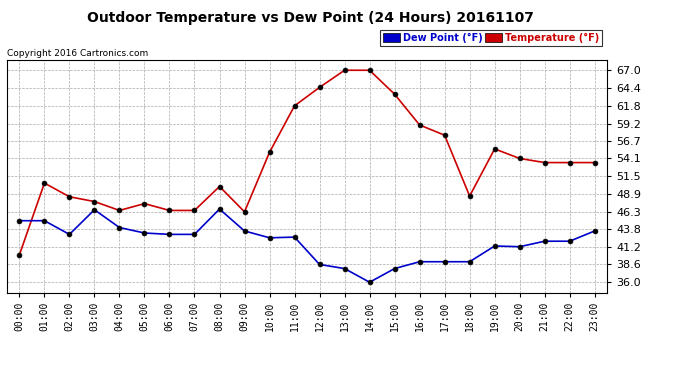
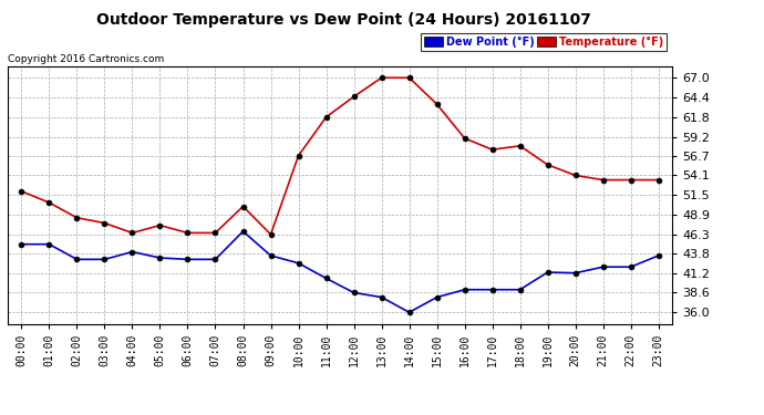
Temperature (°F)/00:00: 40.0 -> 52.0
Dew Point (°F)/03:00: 46.6 -> 43.0
Temperature (°F)/10:00: 55.0 -> 56.7
Dew Point (°F)/11:00: 42.6 -> 40.5
Temperature (°F)/18:00: 48.6 -> 58.0
